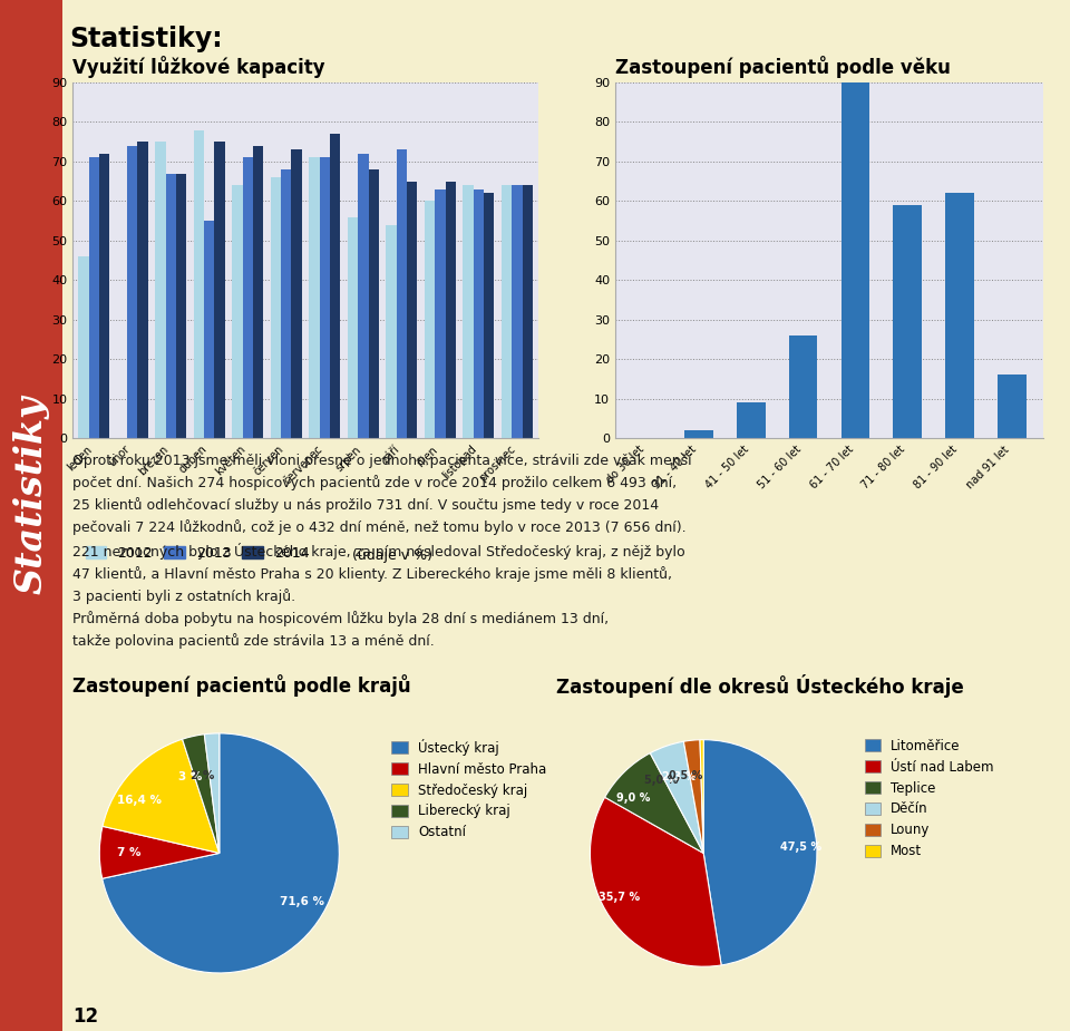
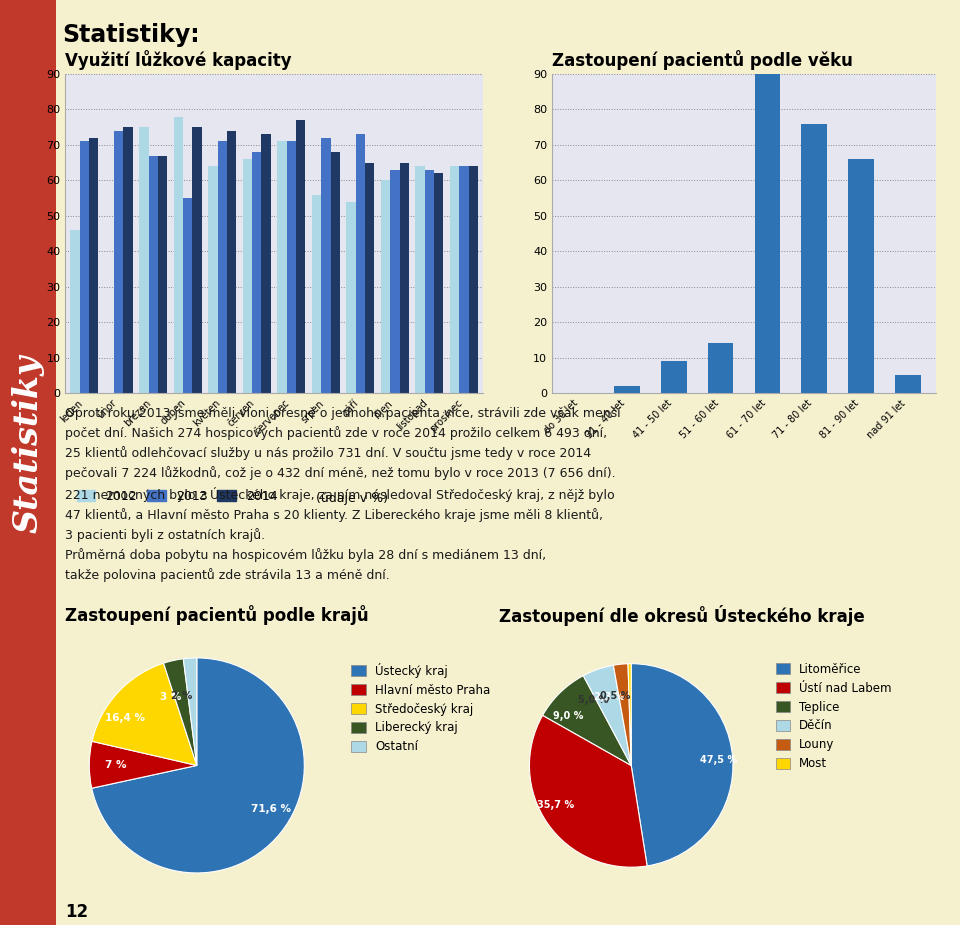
Zastoupení pacientů podle věku/51 - 60 let: 26 -> 14
Zastoupení pacientů podle věku/71 - 80 let: 59 -> 76
Zastoupení pacientů podle věku/81 - 90 let: 62 -> 66
Zastoupení pacientů podle věku/nad 91 let: 16 -> 5
